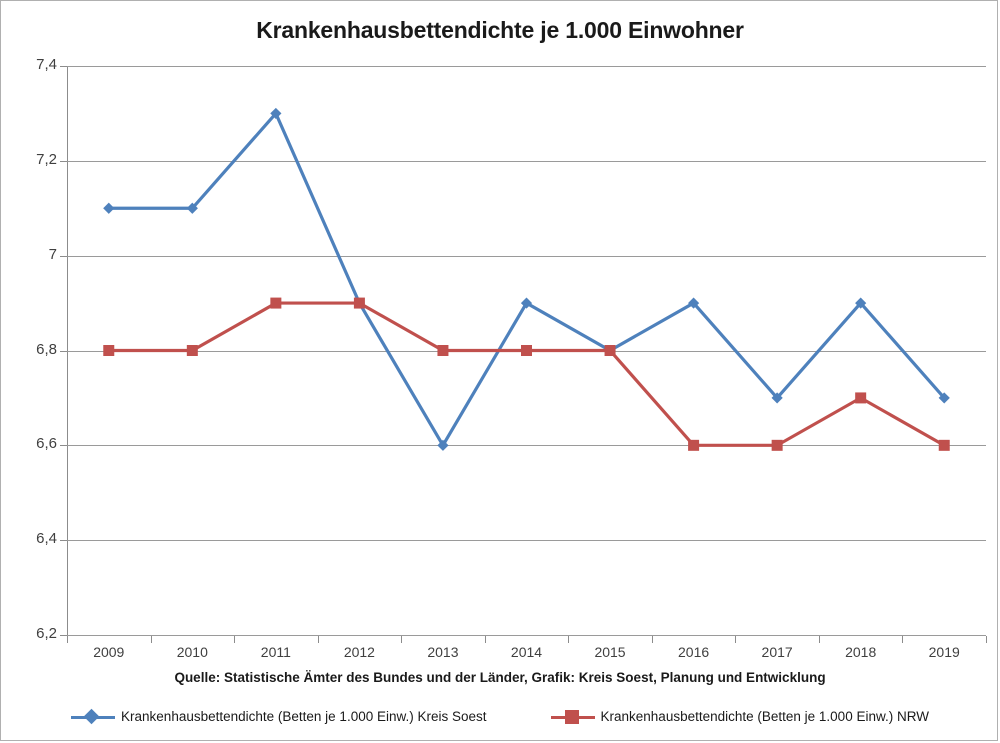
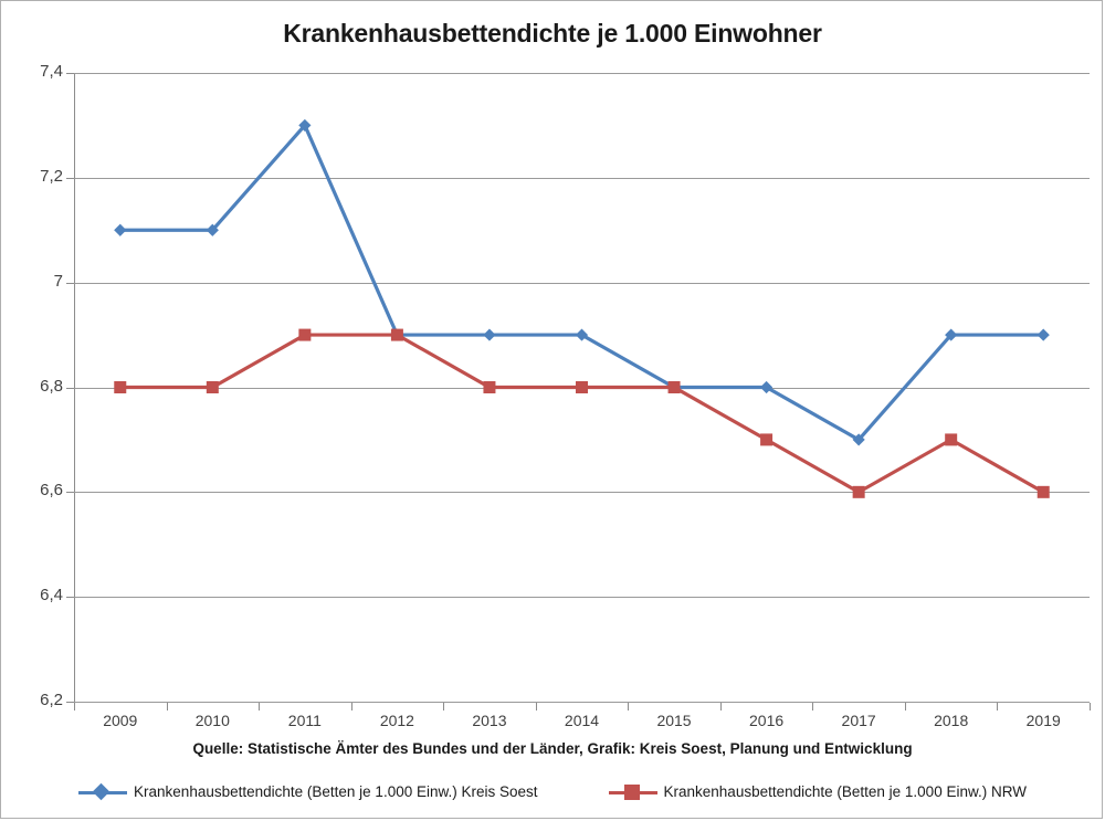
Krankenhausbettendichte (Betten je 1.000 Einw.) Kreis Soest/2013: 6,6 -> 6,9
Krankenhausbettendichte (Betten je 1.000 Einw.) Kreis Soest/2016: 6,9 -> 6,8
Krankenhausbettendichte (Betten je 1.000 Einw.) NRW/2016: 6,6 -> 6,7
Krankenhausbettendichte (Betten je 1.000 Einw.) Kreis Soest/2019: 6,7 -> 6,9
